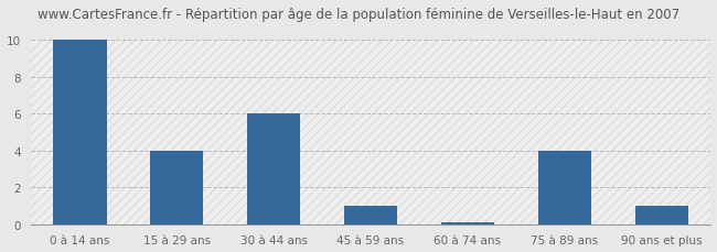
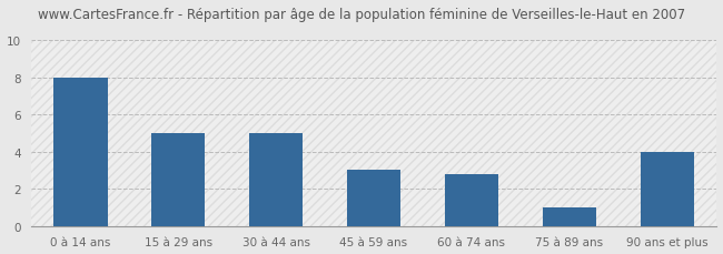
0 à 14 ans: 10.0 -> 8.0
15 à 29 ans: 4.0 -> 5.0
30 à 44 ans: 6.0 -> 5.0
45 à 59 ans: 1.0 -> 3.0
60 à 74 ans: 0.1 -> 2.8
75 à 89 ans: 4.0 -> 1.0
90 ans et plus: 1.0 -> 4.0
